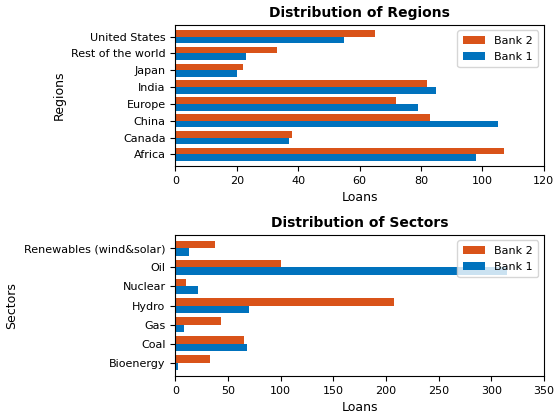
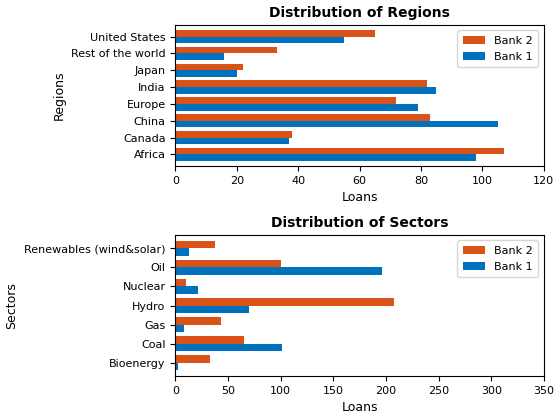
Distribution of Regions/Bank 1/Rest of the world: 23 -> 16
Distribution of Sectors/Bank 1/Oil: 315 -> 196
Distribution of Sectors/Bank 1/Coal: 68 -> 101
